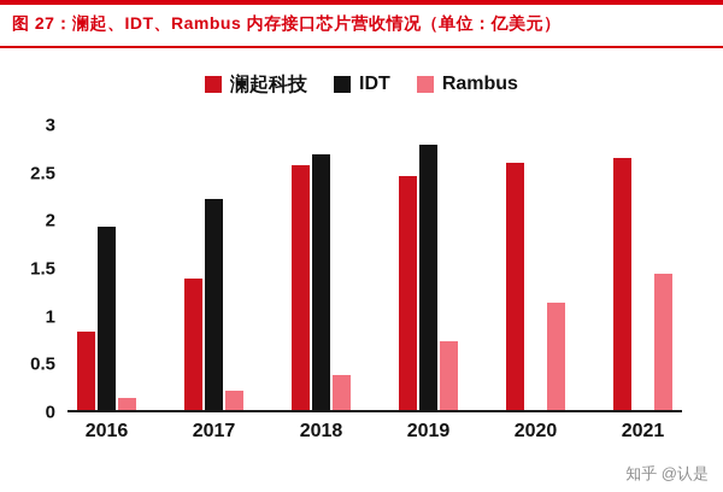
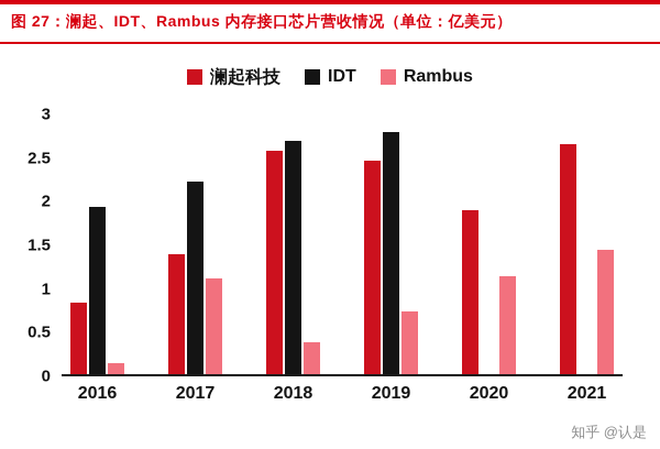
Rambus/2017: 0.2 -> 1.1
澜起科技/2020: 2.6 -> 1.9
